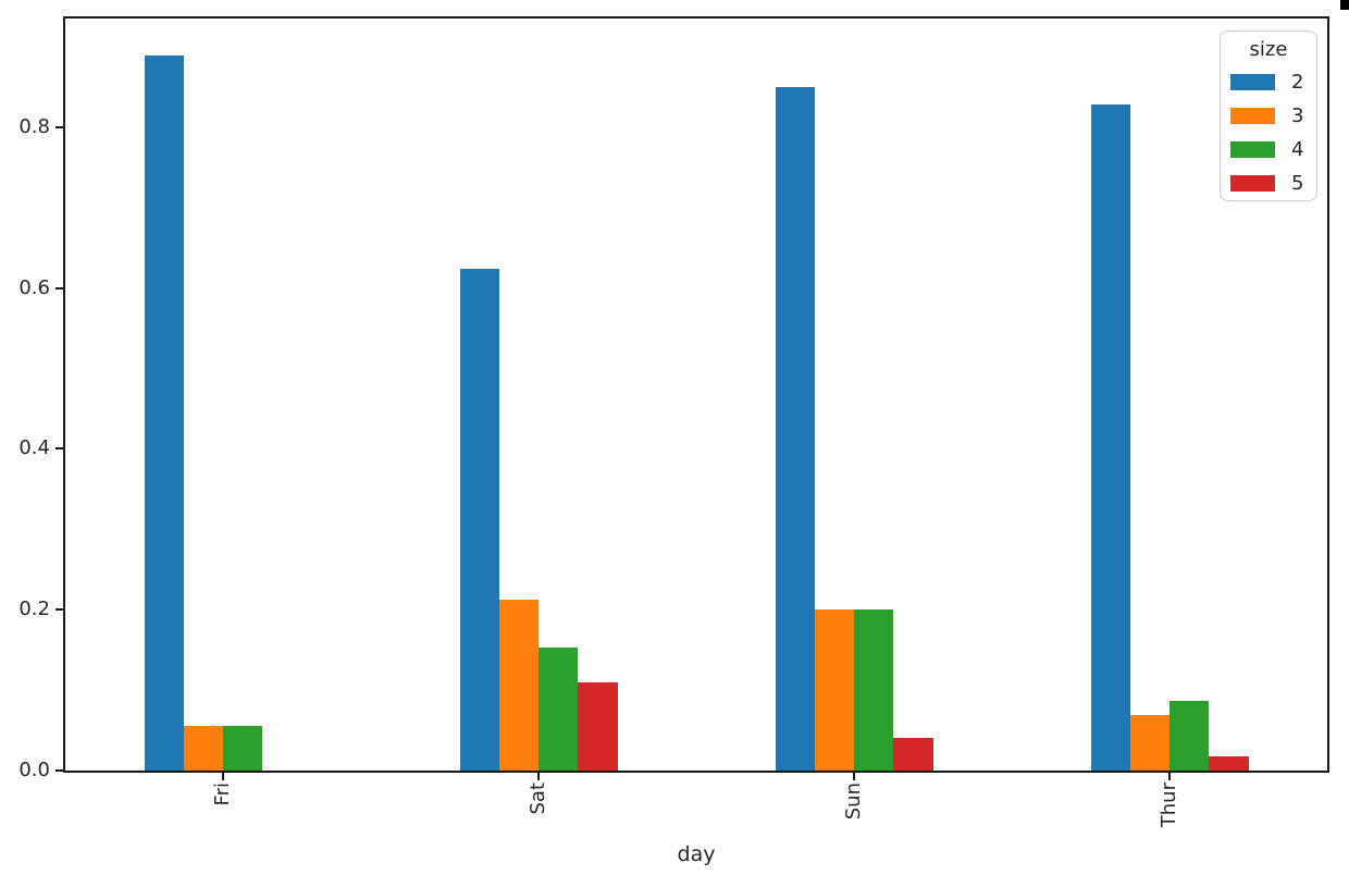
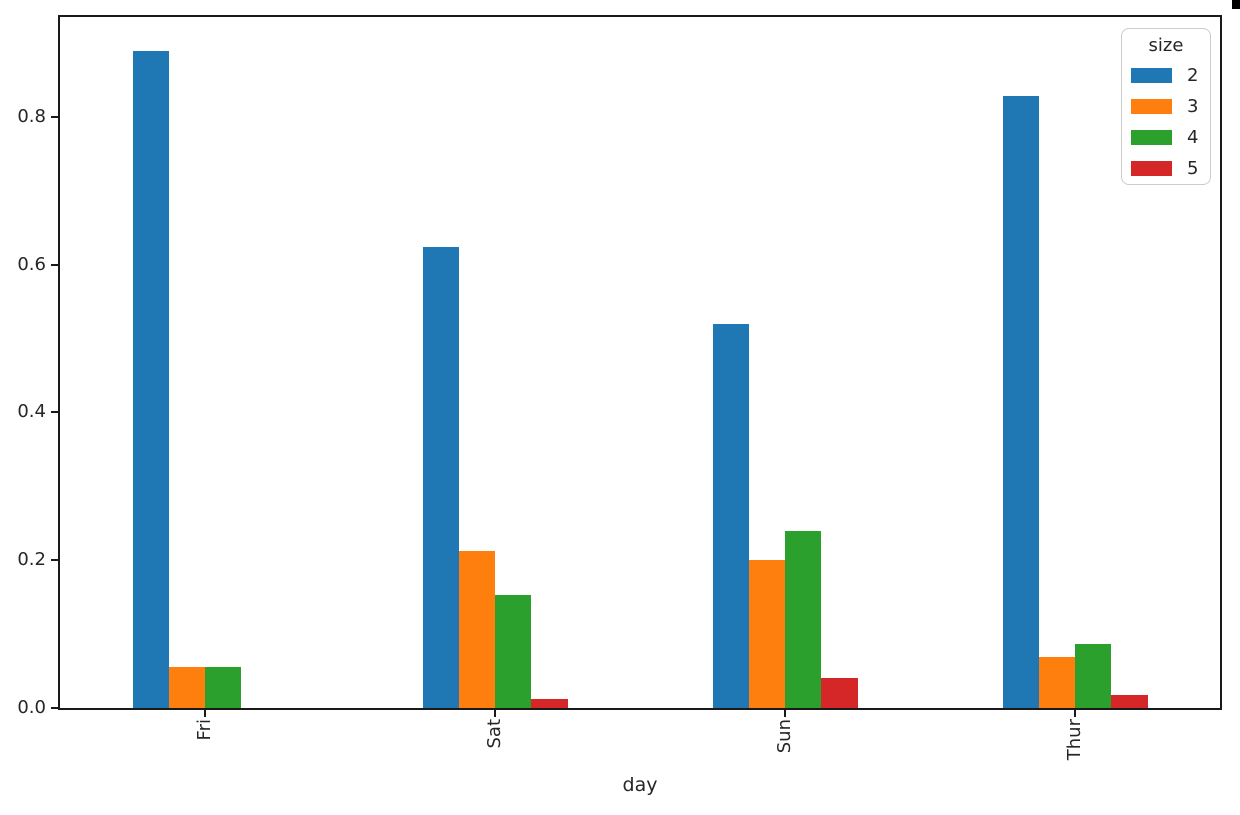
5/Sat: 0.11 -> 0.01
2/Sun: 0.85 -> 0.52
4/Sun: 0.20 -> 0.24
